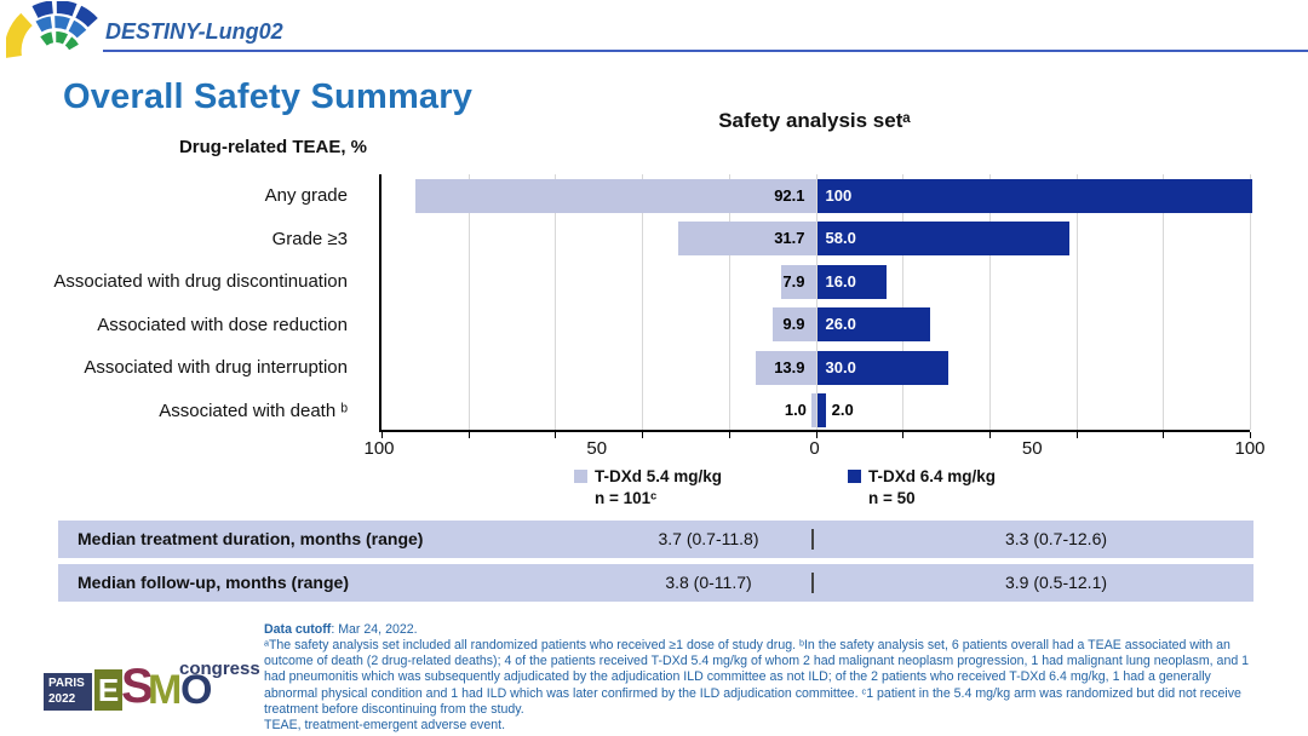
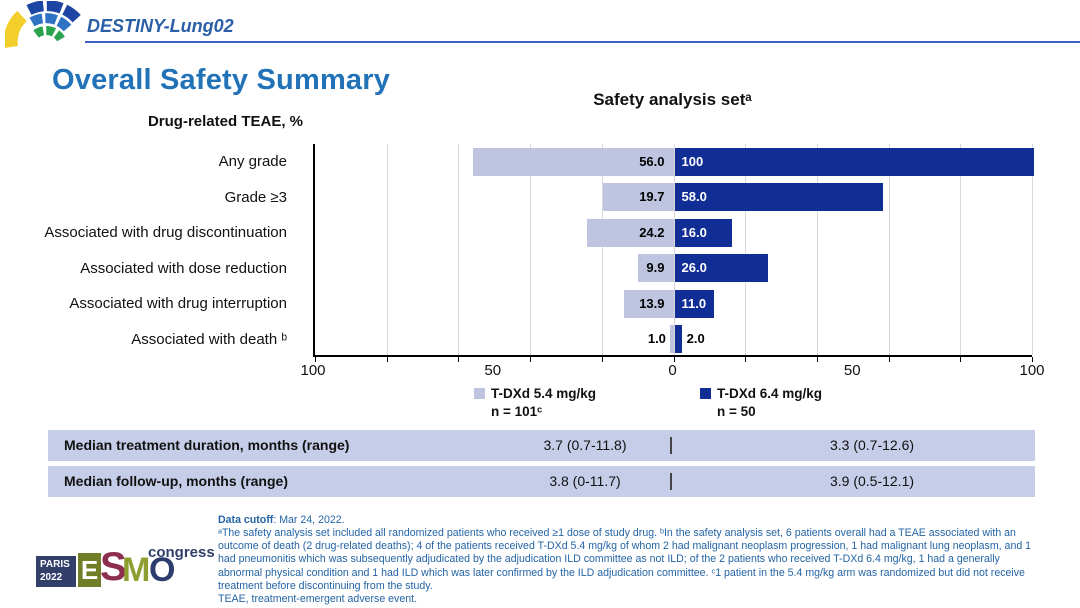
T-DXd 5.4 mg/kg/Any grade: 92.1 -> 56.0
T-DXd 5.4 mg/kg/Grade ≥3: 31.7 -> 19.7
T-DXd 5.4 mg/kg/Associated with drug discontinuation: 7.9 -> 24.2
T-DXd 6.4 mg/kg/Associated with drug interruption: 30.0 -> 11.0
